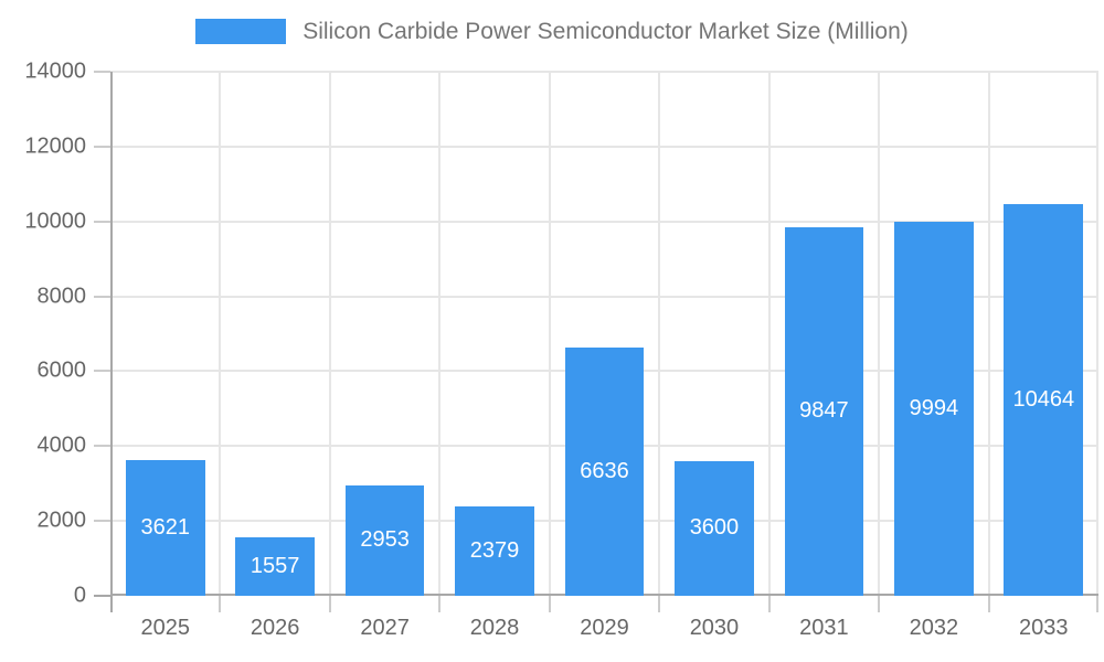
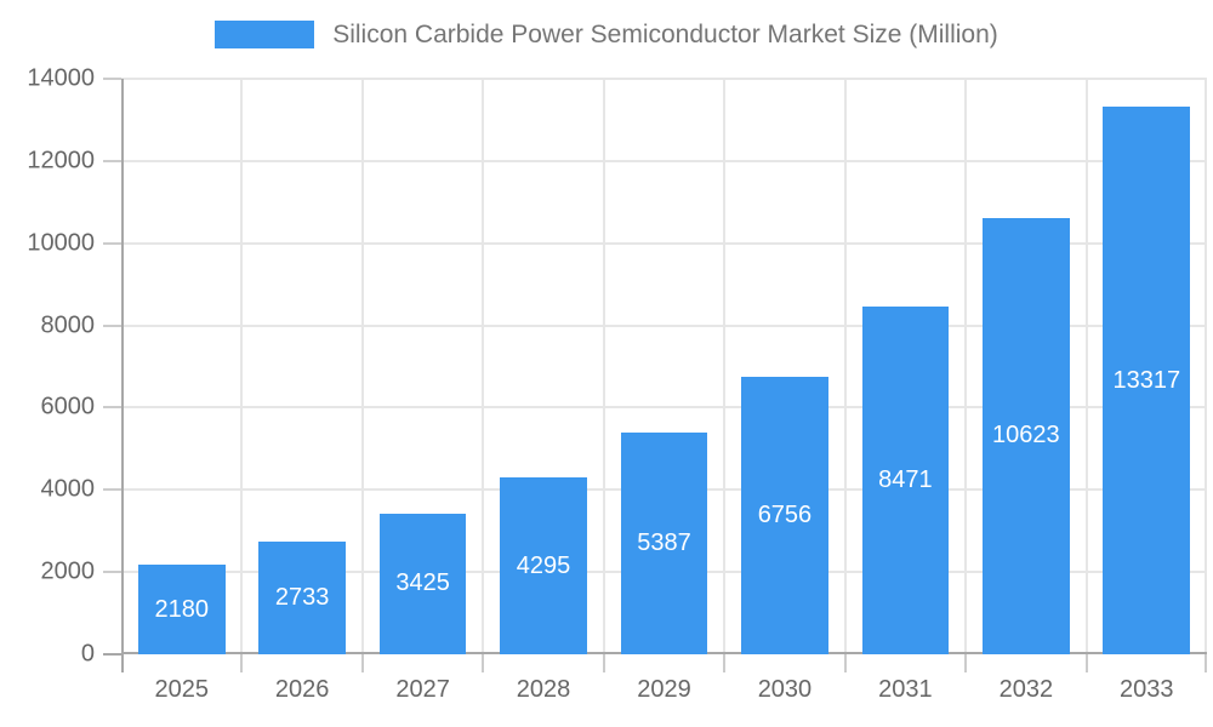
2025: 3621 -> 2180
2026: 1557 -> 2733
2027: 2953 -> 3425
2028: 2379 -> 4295
2029: 6636 -> 5387
2030: 3600 -> 6756
2031: 9847 -> 8471
2032: 9994 -> 10623
2033: 10464 -> 13317
